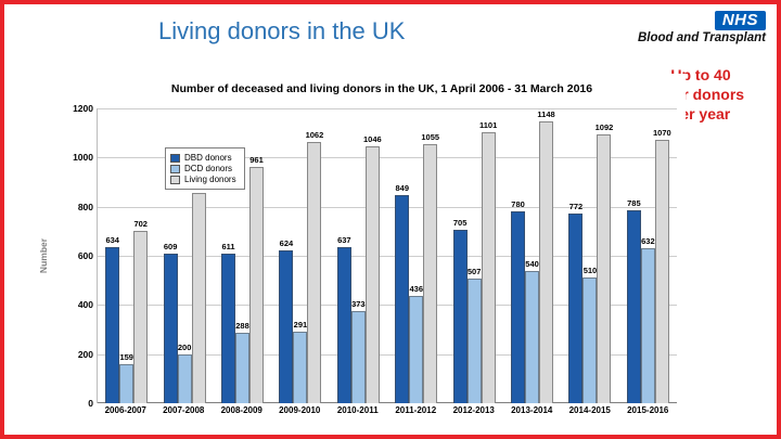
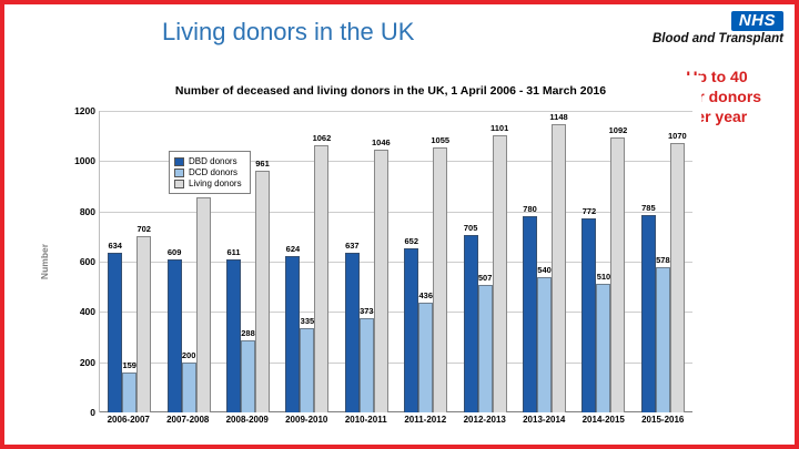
DCD donors/2009-2010: 291 -> 335
DBD donors/2011-2012: 849 -> 652
DCD donors/2015-2016: 632 -> 578
